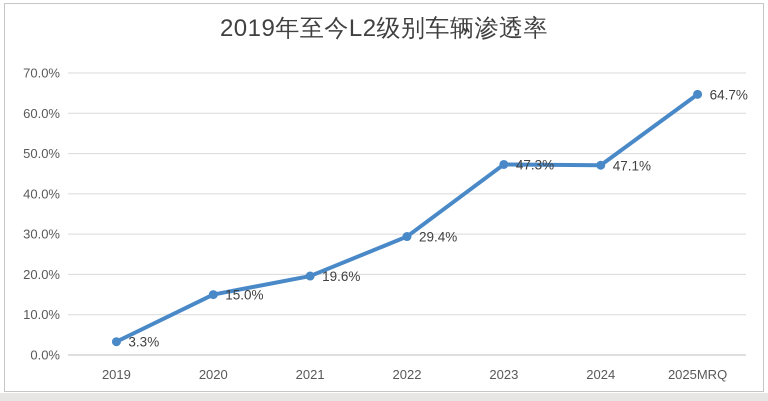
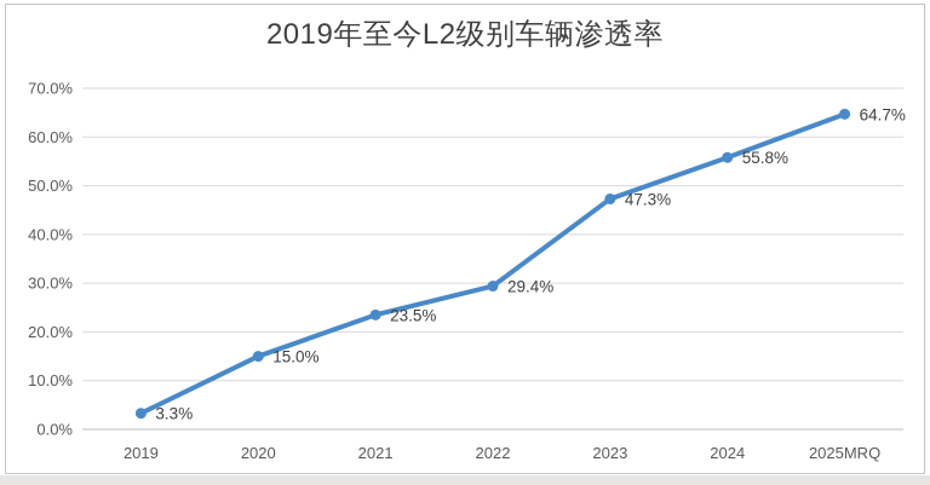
2021: 19.6% -> 23.5%
2024: 47.1% -> 55.8%
